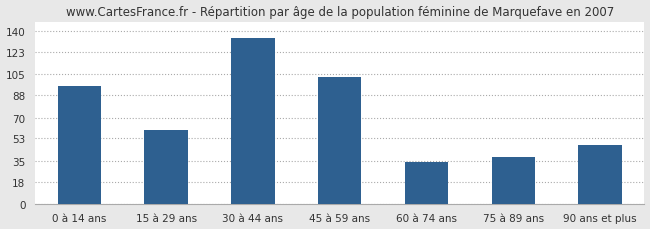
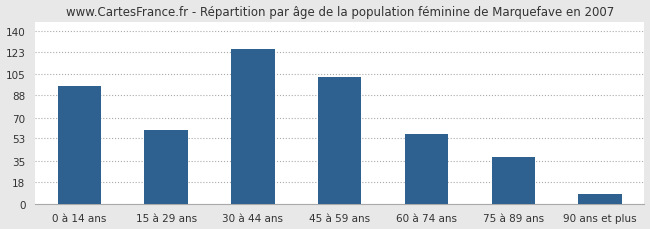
30 à 44 ans: 135 -> 126
60 à 74 ans: 34 -> 57
90 ans et plus: 48 -> 8
